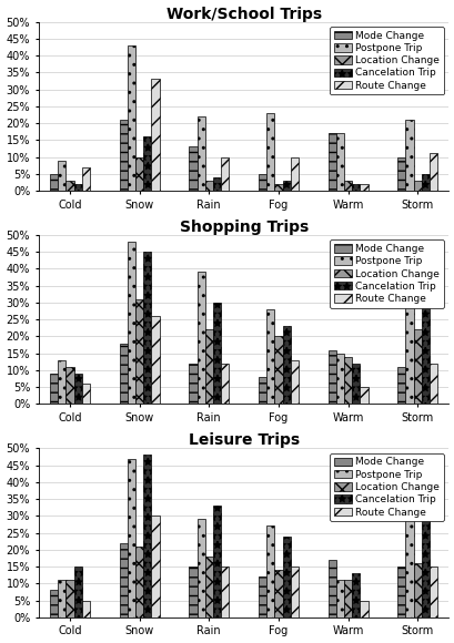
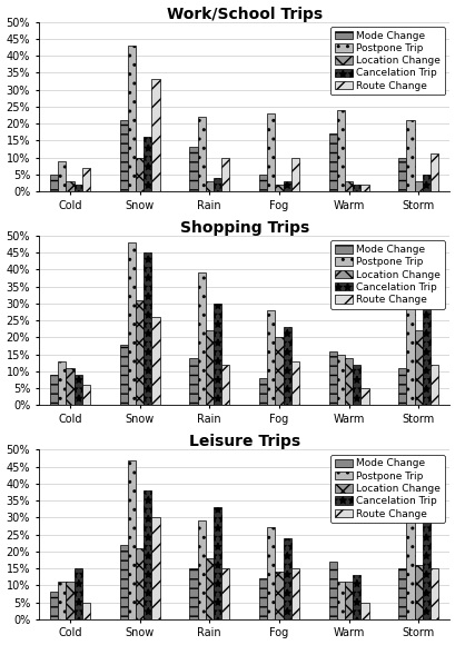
Work/School Trips/Postpone Trip/Warm: 17% -> 24%
Shopping Trips/Mode Change/Rain: 12% -> 14%
Leisure Trips/Cancelation Trip/Snow: 48% -> 38%
